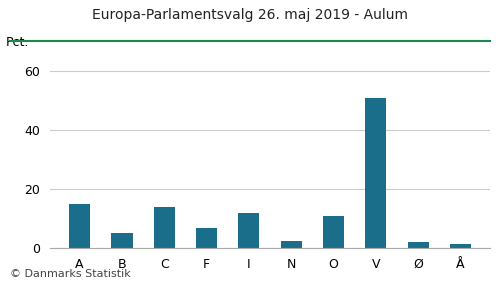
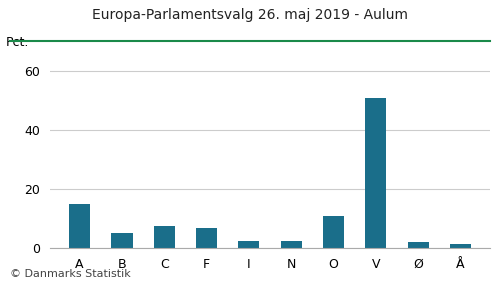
C: 14.0 -> 7.5
I: 12.0 -> 2.5
